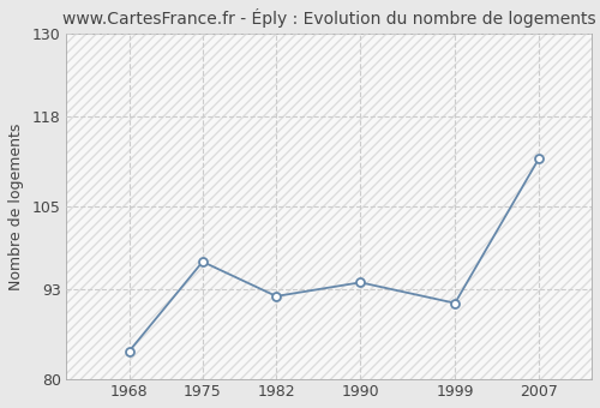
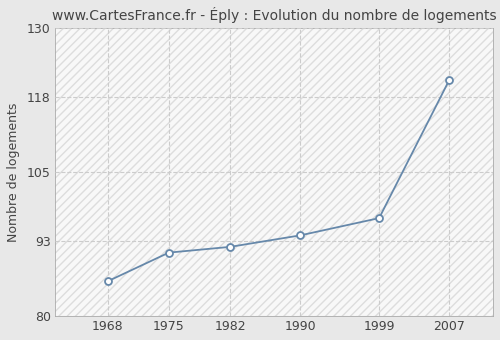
1968: 84 -> 86
1975: 97 -> 91
1999: 91 -> 97
2007: 112 -> 121
